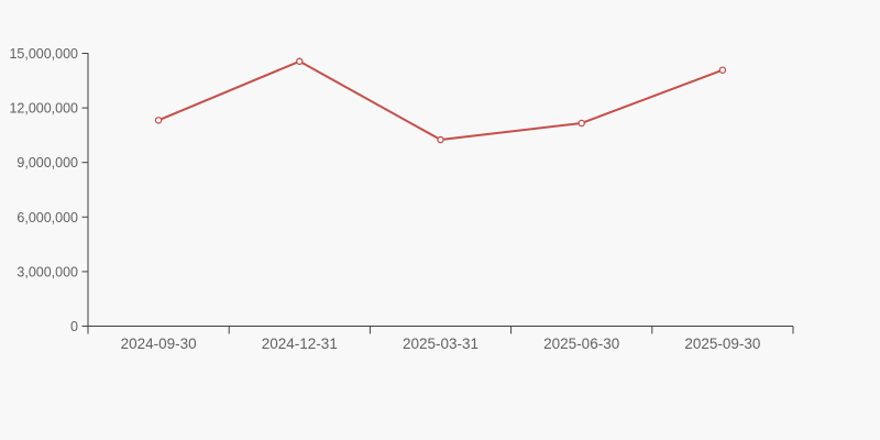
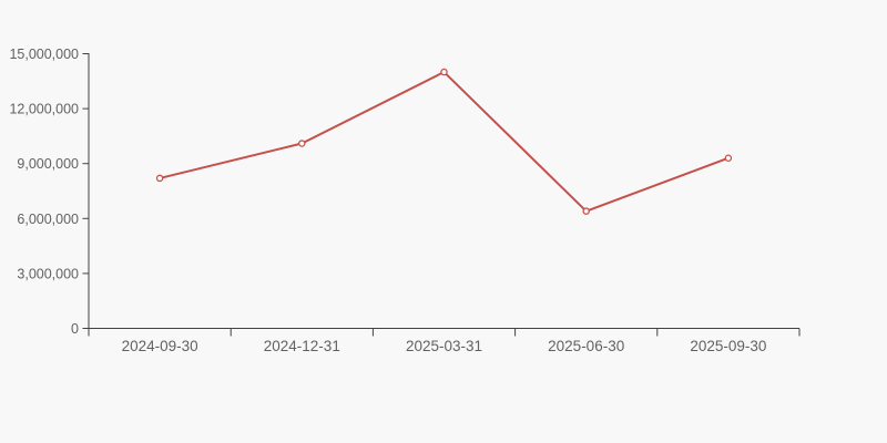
2024-09-30: 11300000 -> 8200000
2024-12-31: 14600000 -> 10100000
2025-03-31: 10200000 -> 14000000
2025-06-30: 11200000 -> 6400000
2025-09-30: 14100000 -> 9300000
